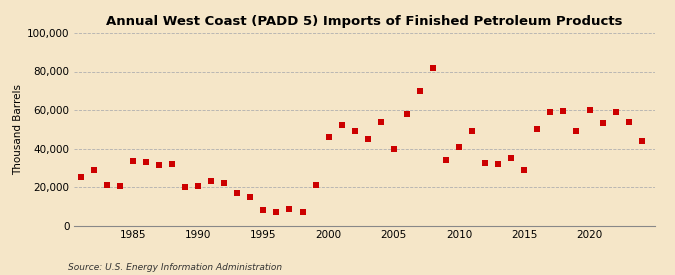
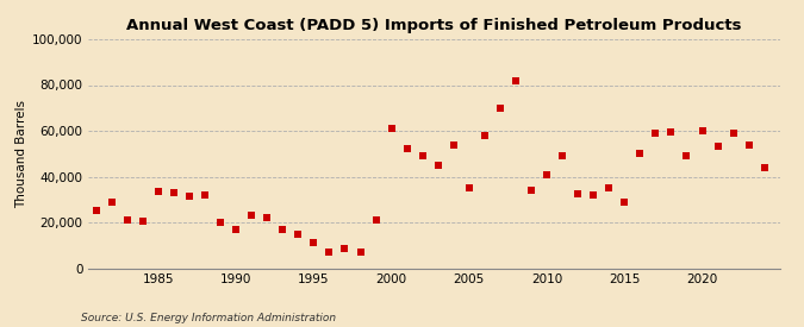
1990: 20,000 -> 17,000
1995: 8,000 -> 11,000
2000: 46,000 -> 61,000
2005: 40,000 -> 35,000
